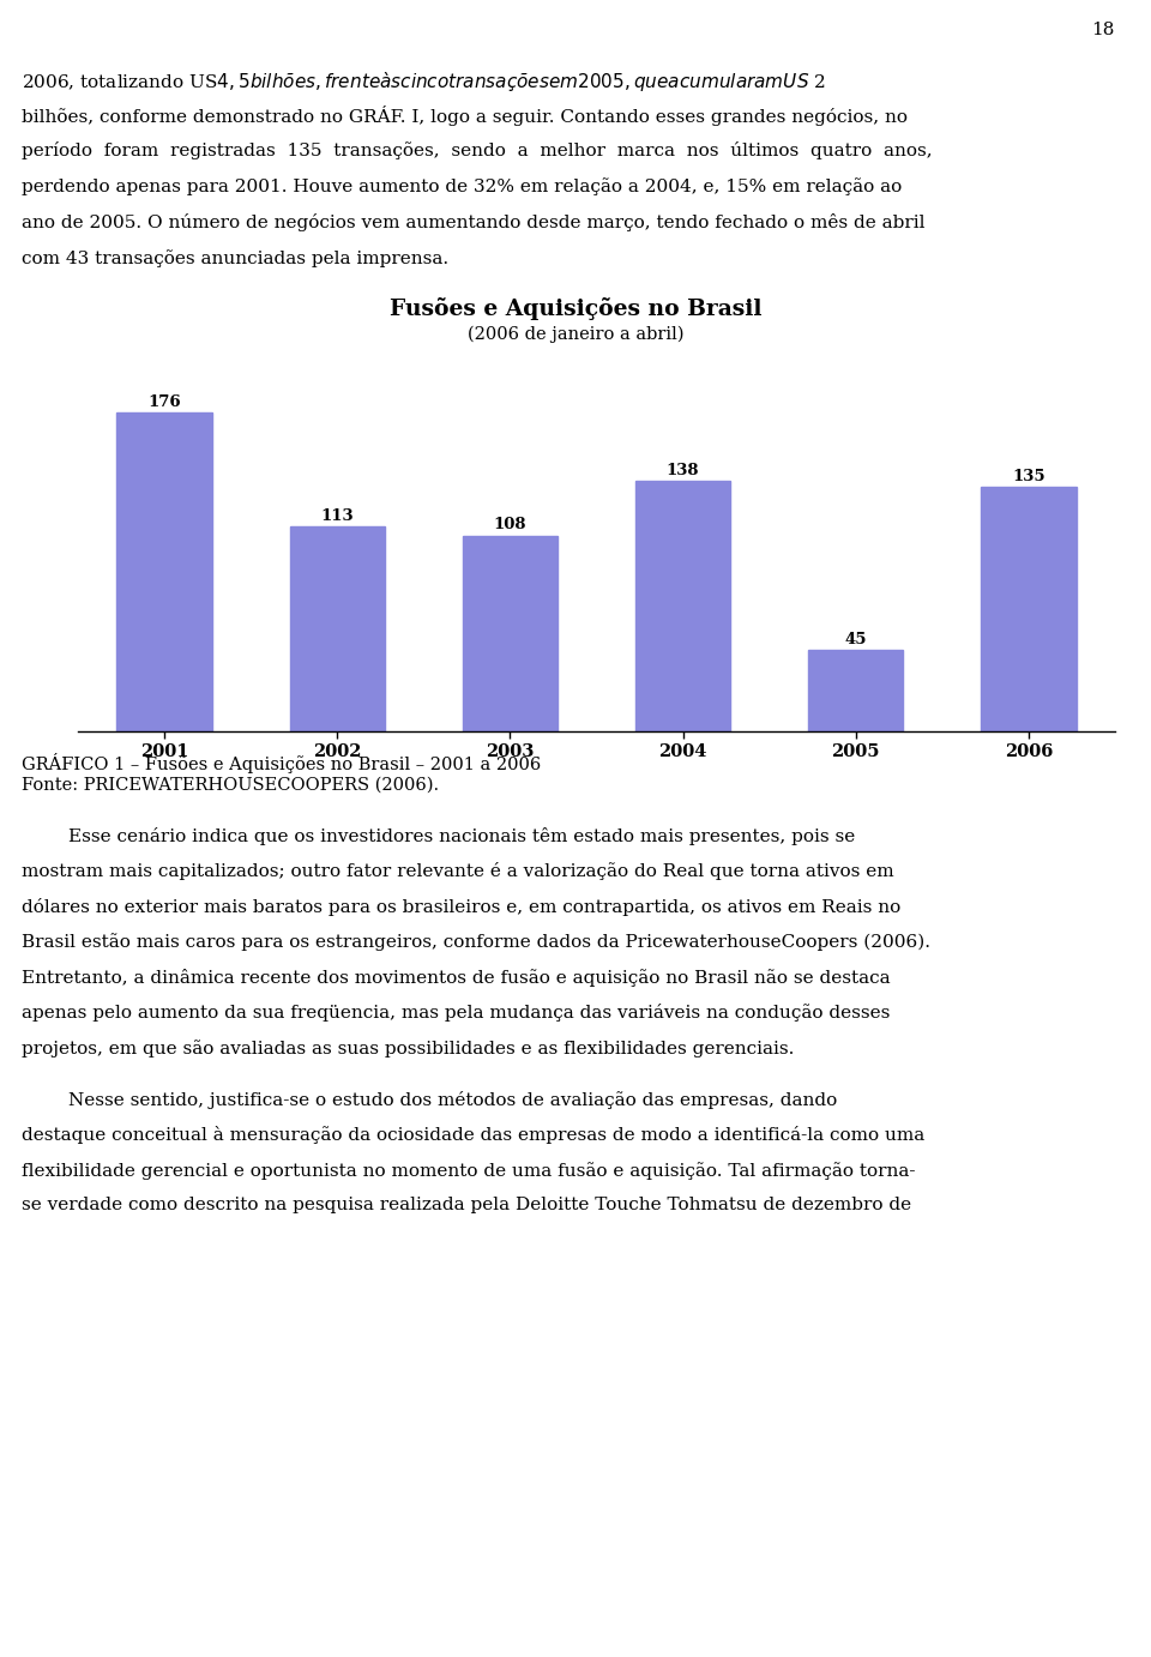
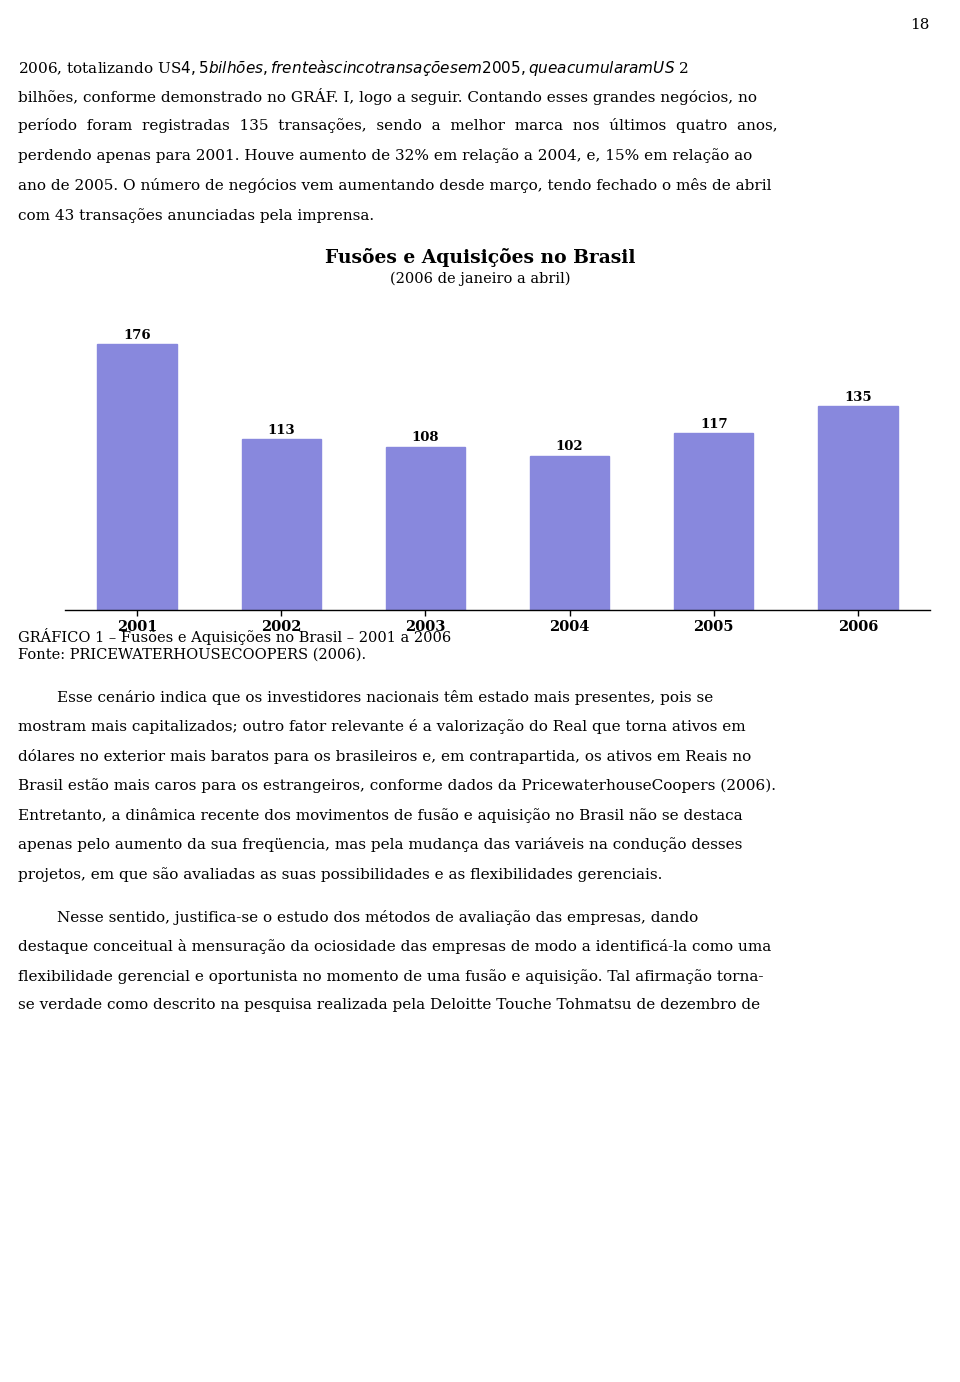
2004: 138 -> 102
2005: 45 -> 117
